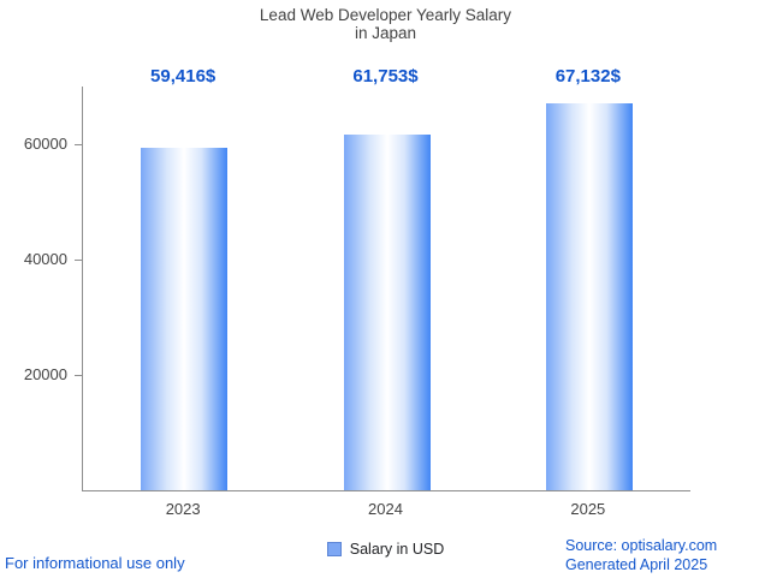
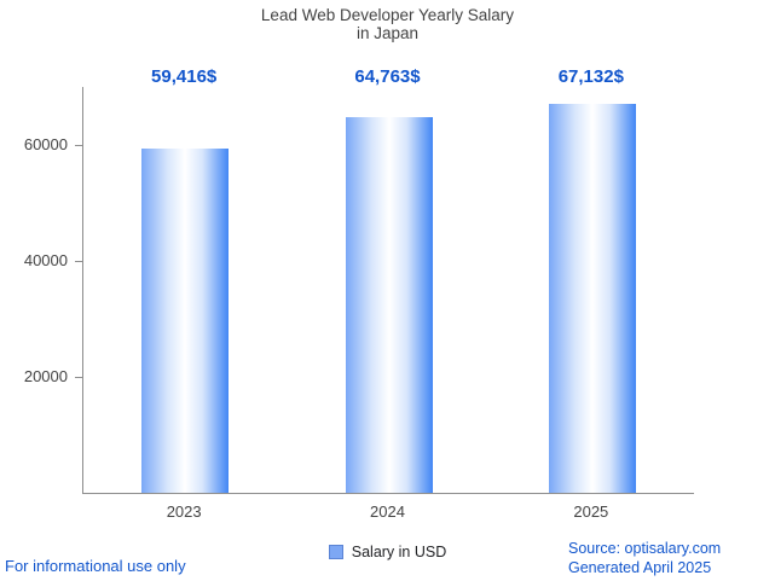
2024: 61,753 -> 64,763
